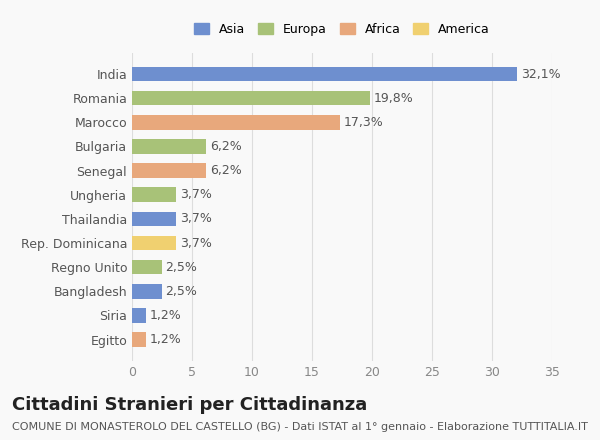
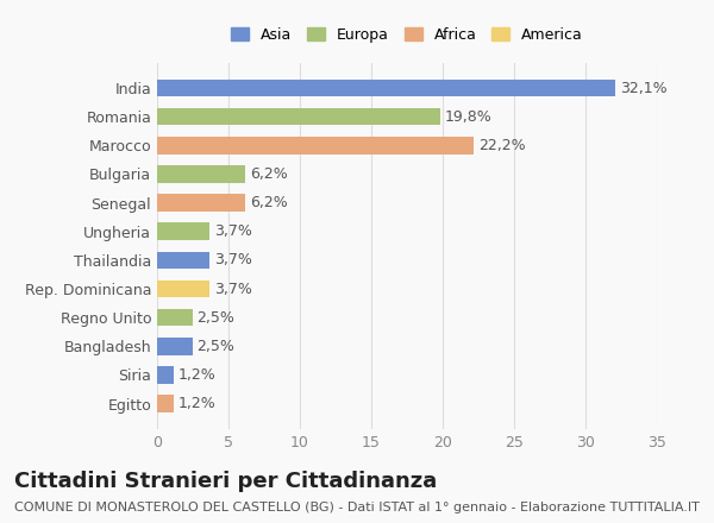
Marocco: 17,3% -> 22,2%
